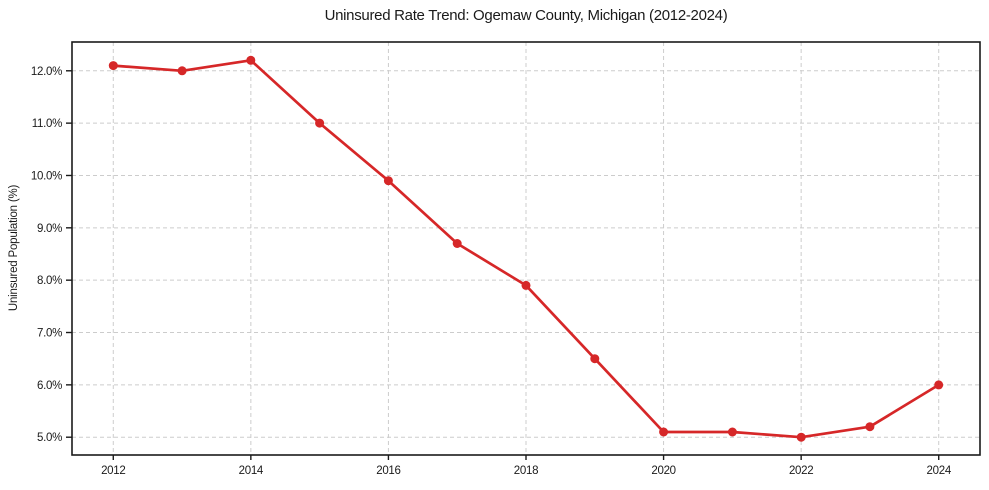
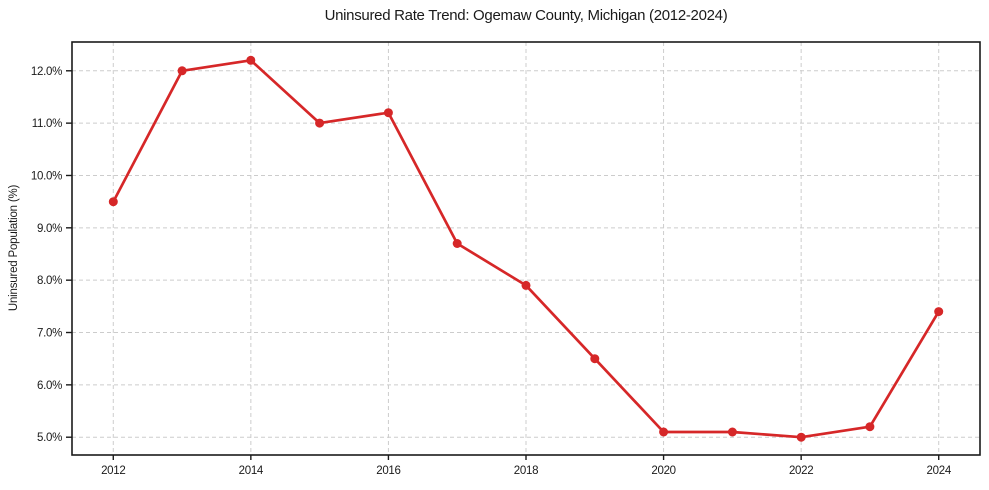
2012: 12.1% -> 9.5%
2016: 9.9% -> 11.2%
2024: 6.0% -> 7.4%
